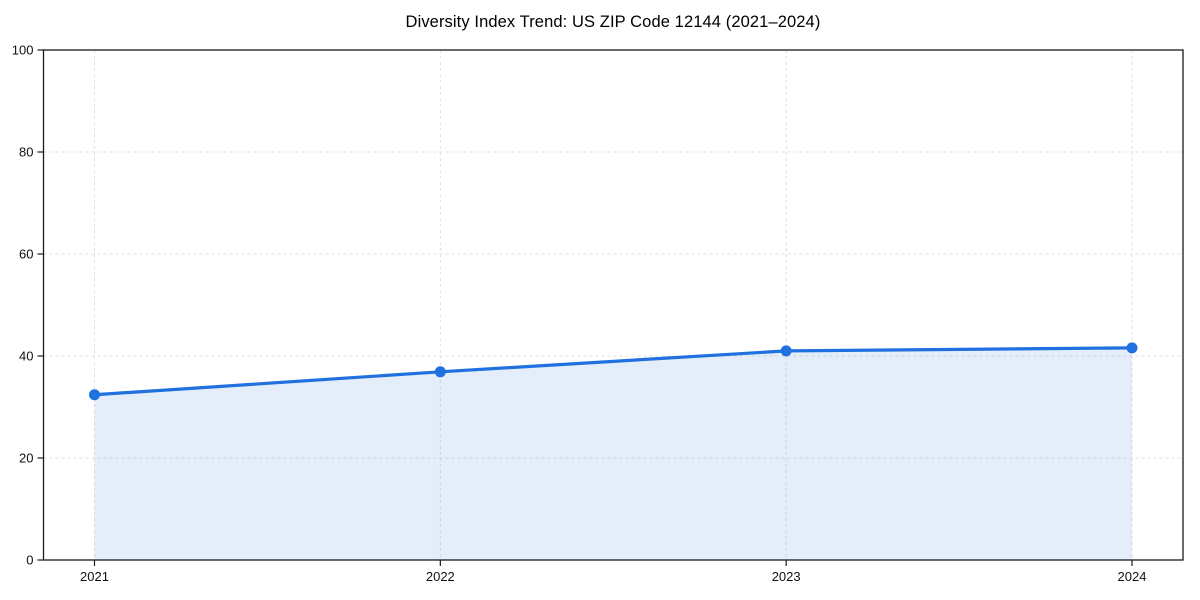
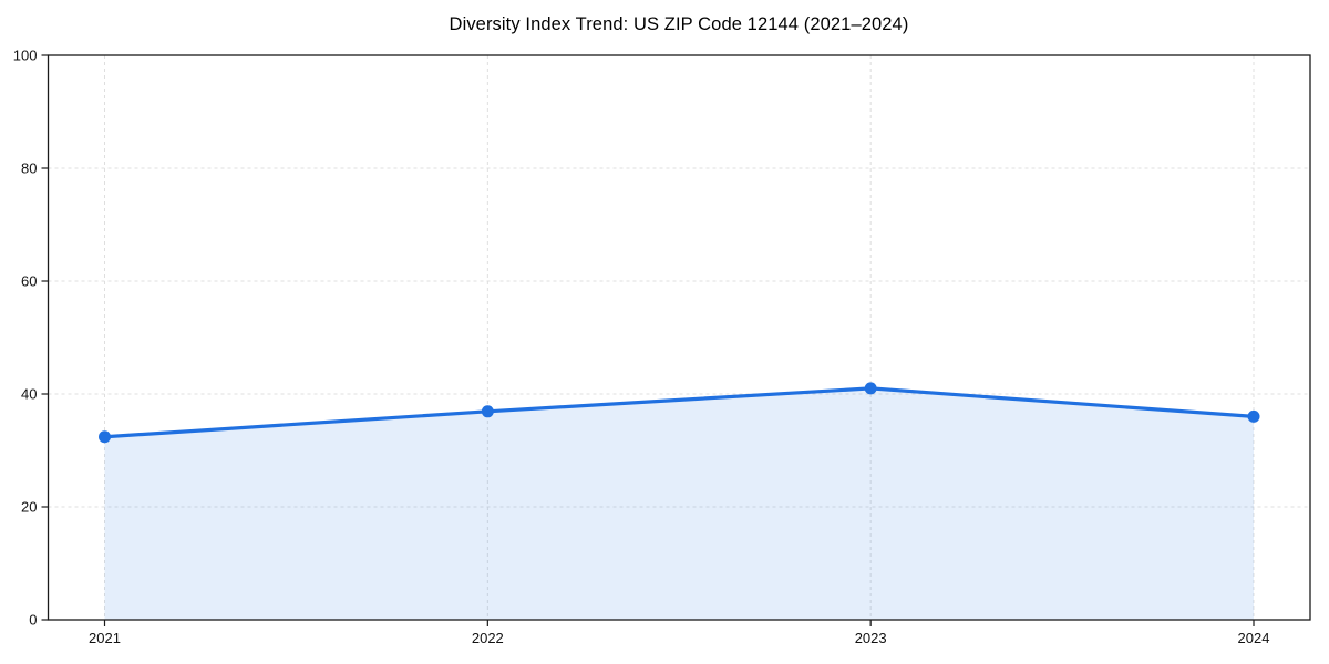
2024: 42 -> 36
